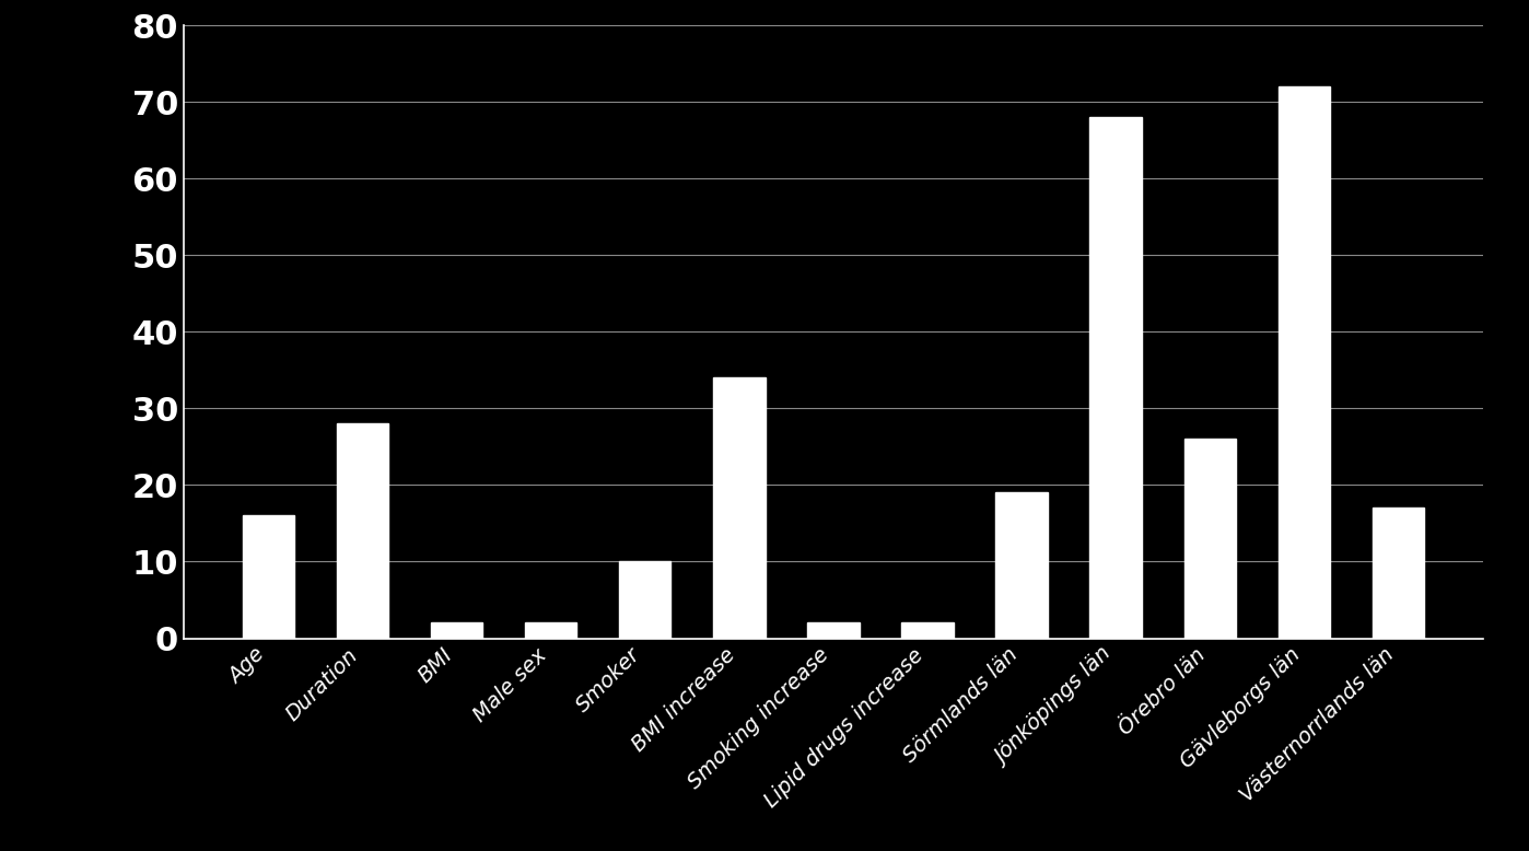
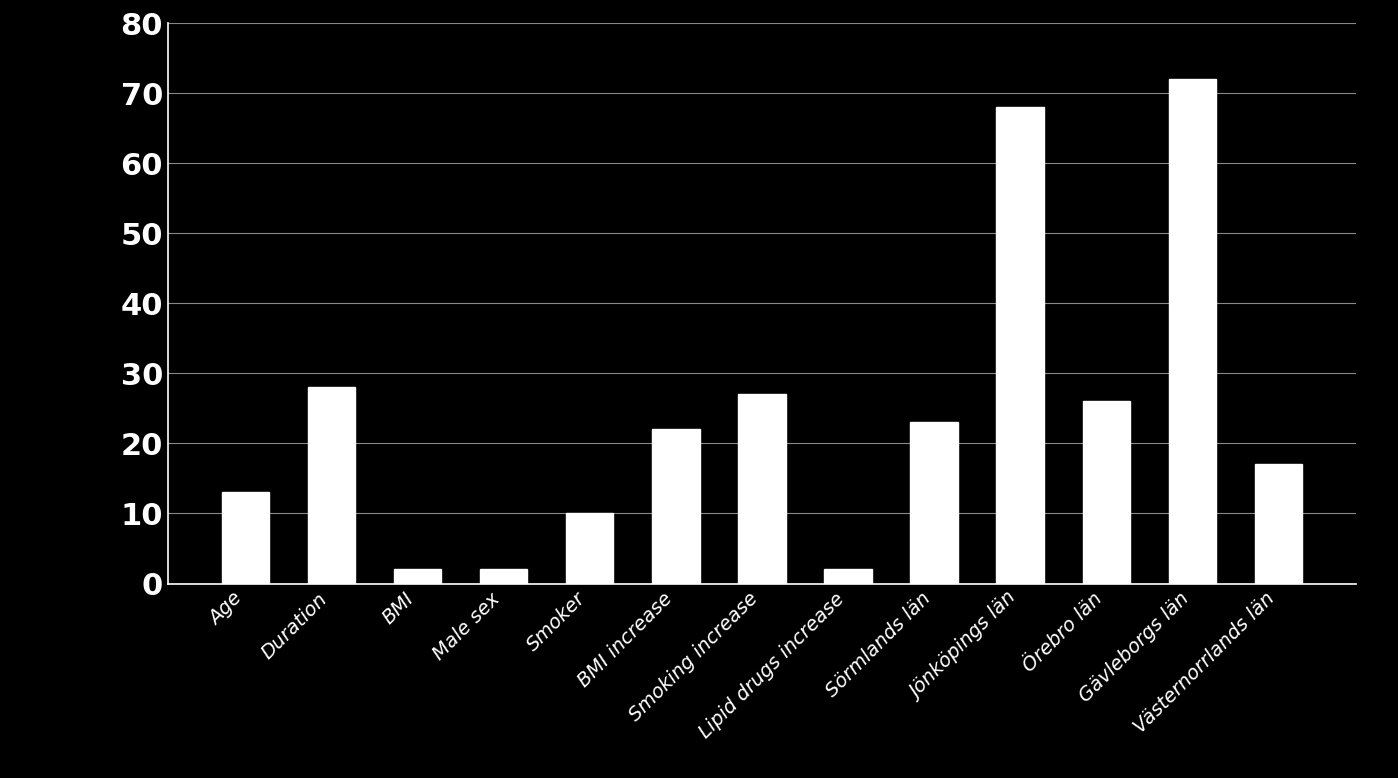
Age: 16 -> 13
BMI increase: 34 -> 22
Smoking increase: 2 -> 27
Sörmlands län: 19 -> 23
